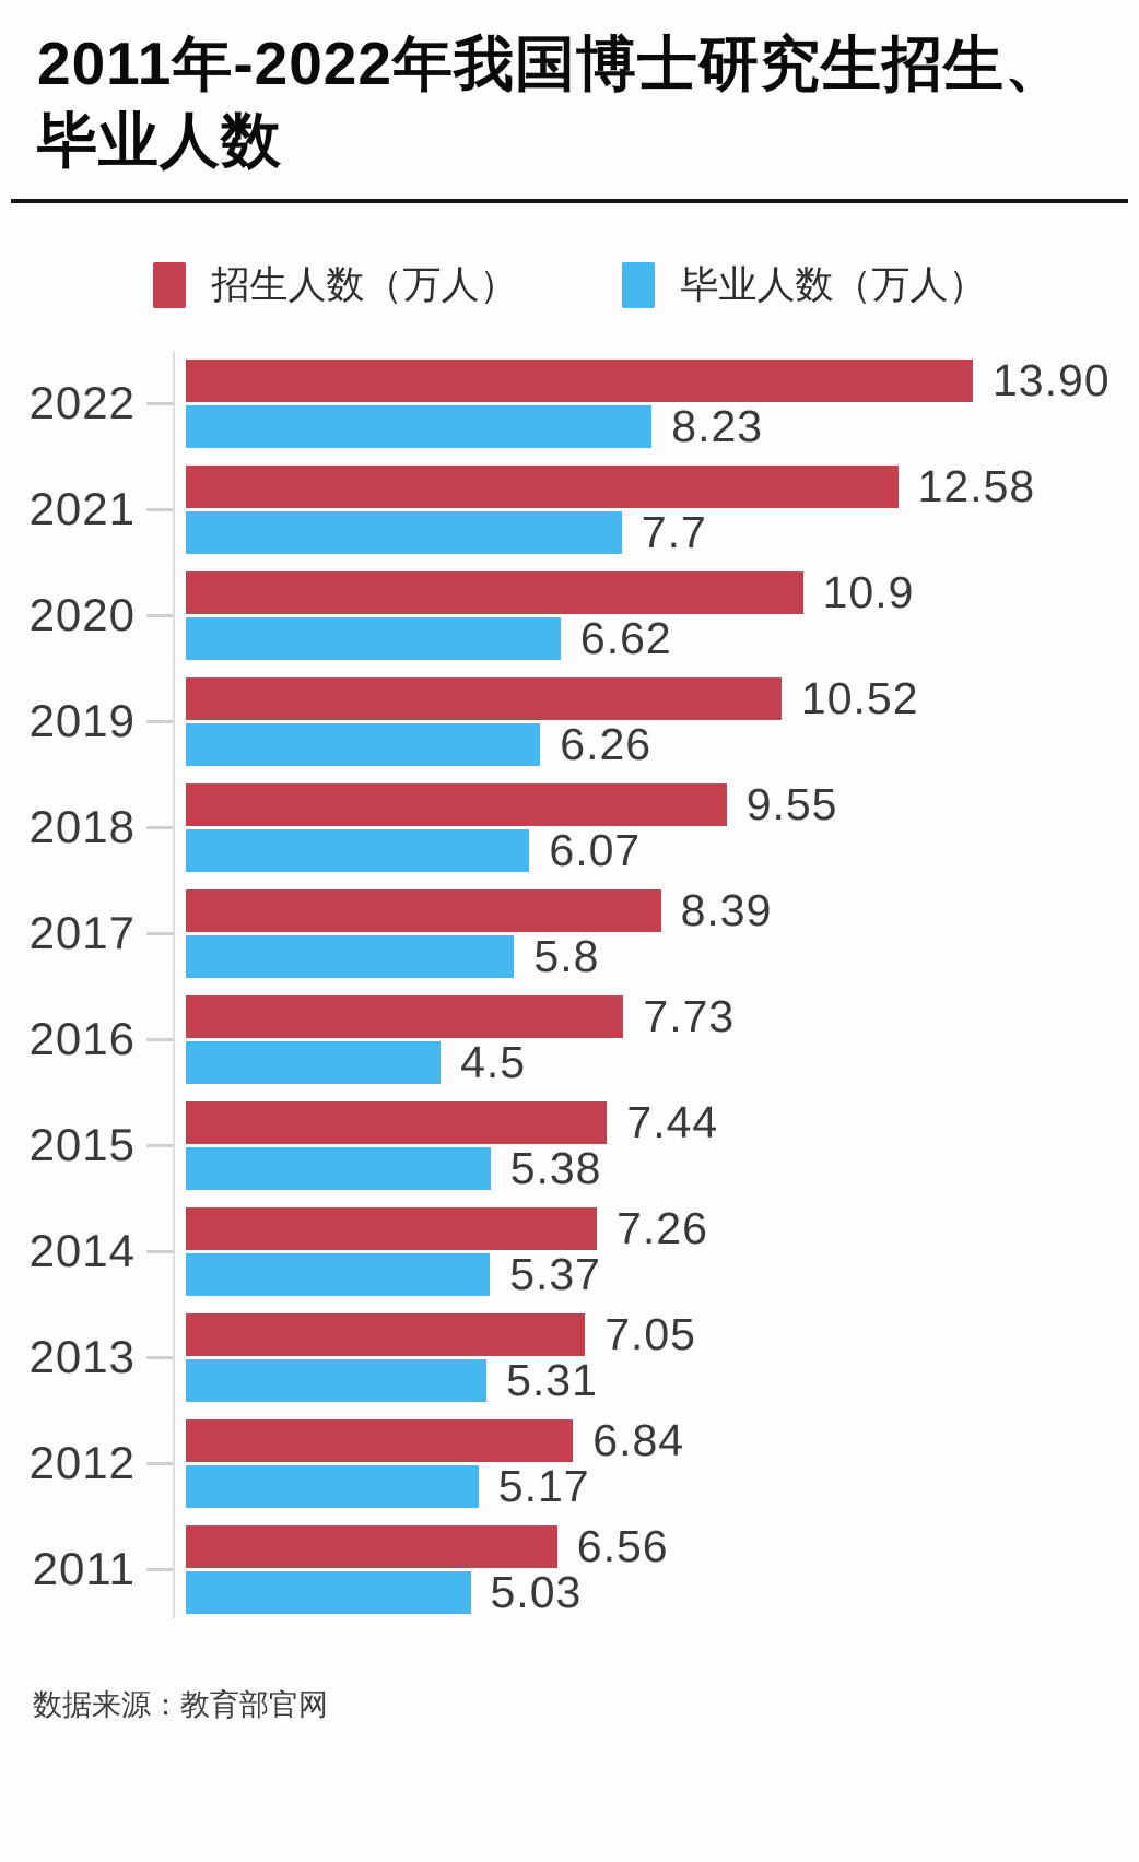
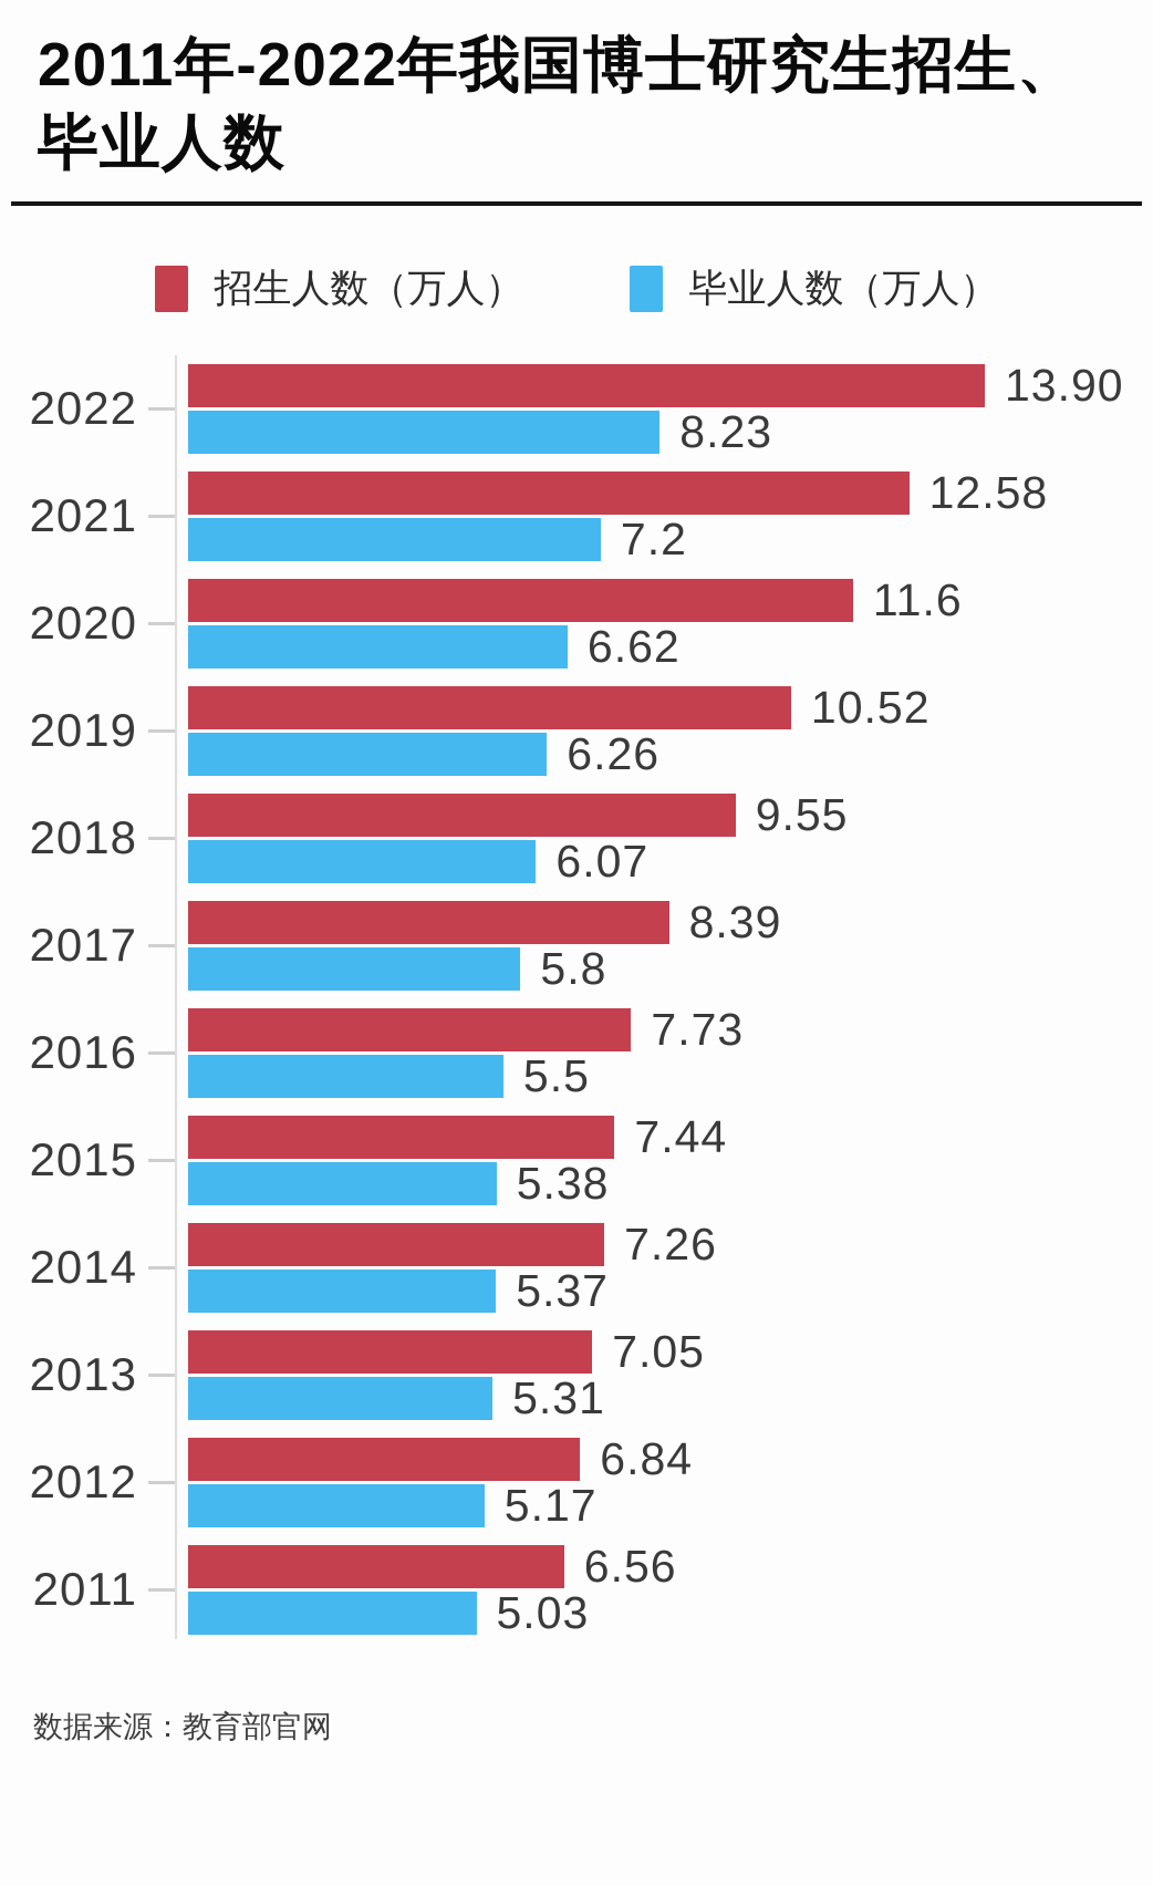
毕业人数（万人）/2021: 7.7 -> 7.2
招生人数（万人）/2020: 10.9 -> 11.6
毕业人数（万人）/2016: 4.5 -> 5.5
